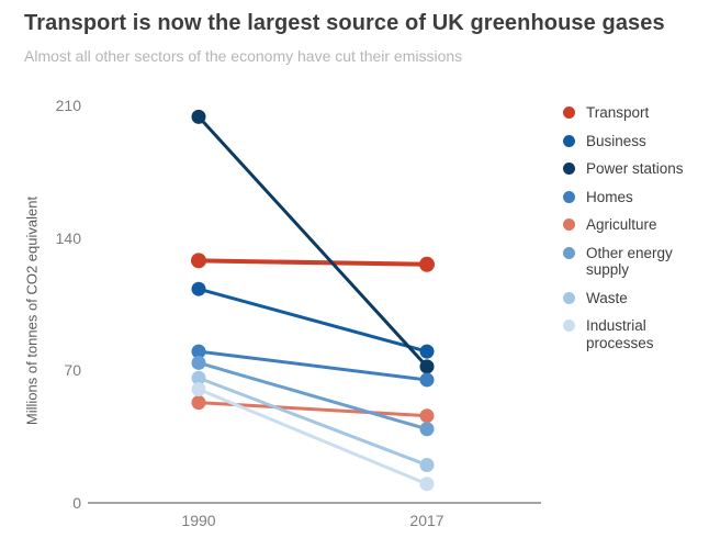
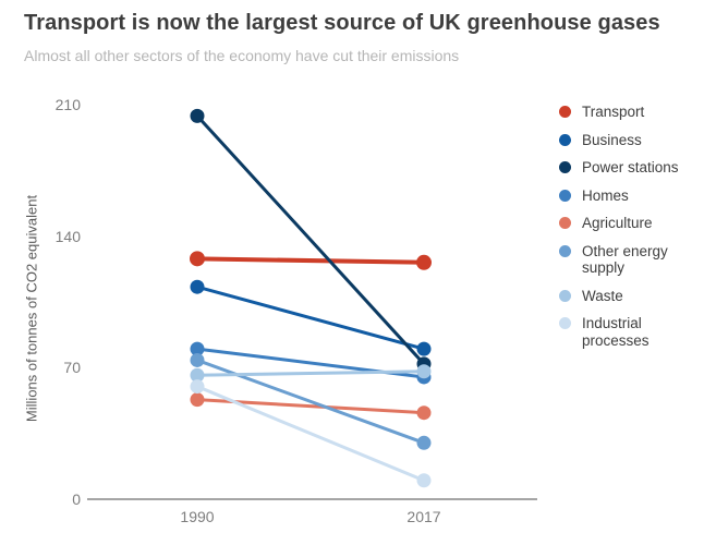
Other energy supply/2017: 39 -> 30
Waste/2017: 20 -> 68
